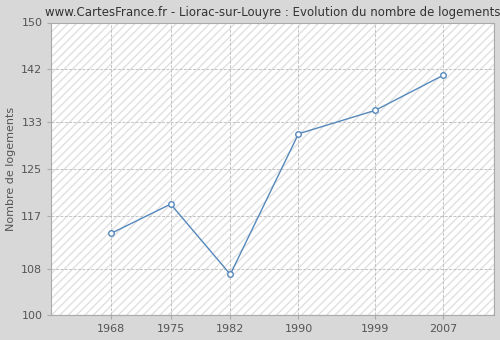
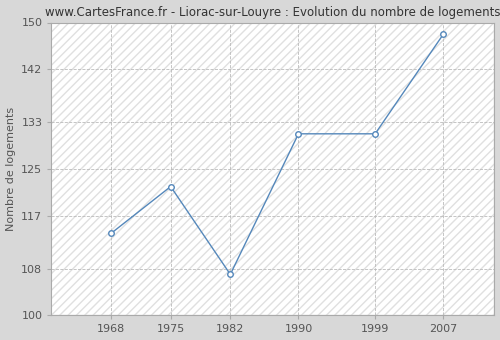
1975: 119 -> 122
1999: 135 -> 131
2007: 141 -> 148
